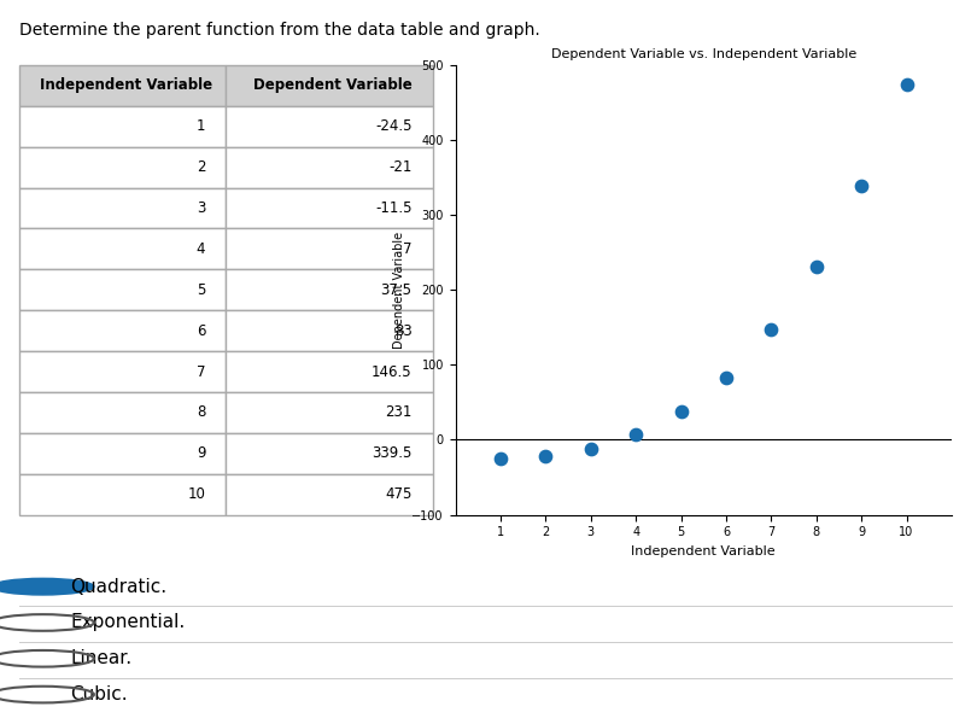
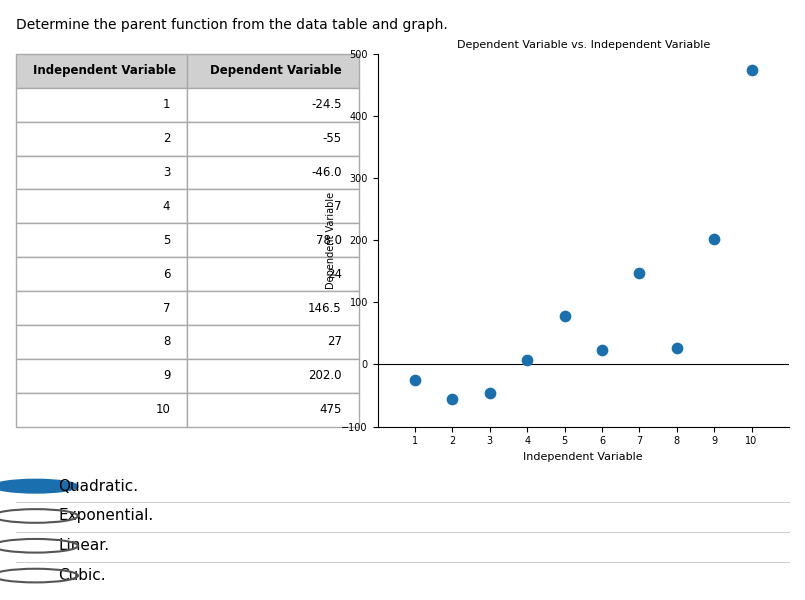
2: -21 -> -55
3: -11.5 -> -46.0
5: 38 -> 78
6: 83 -> 24
8: 231 -> 27
9: 339.5 -> 202.0
